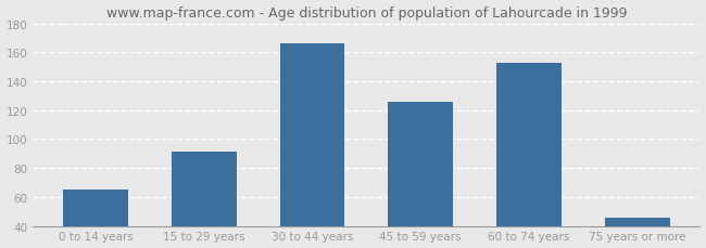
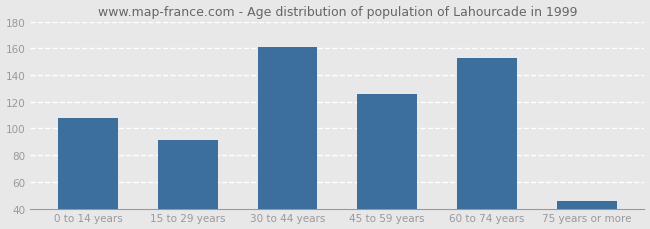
0 to 14 years: 65 -> 108
30 to 44 years: 166 -> 161
